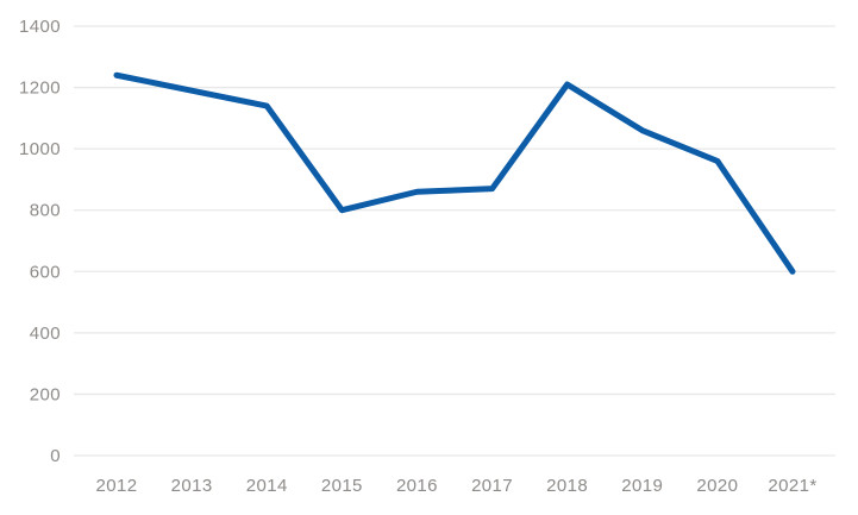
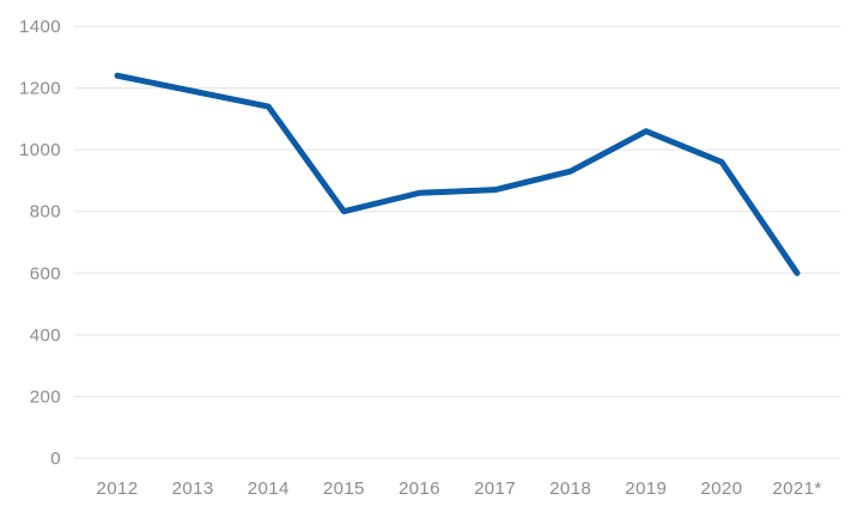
2018: 1210 -> 930
